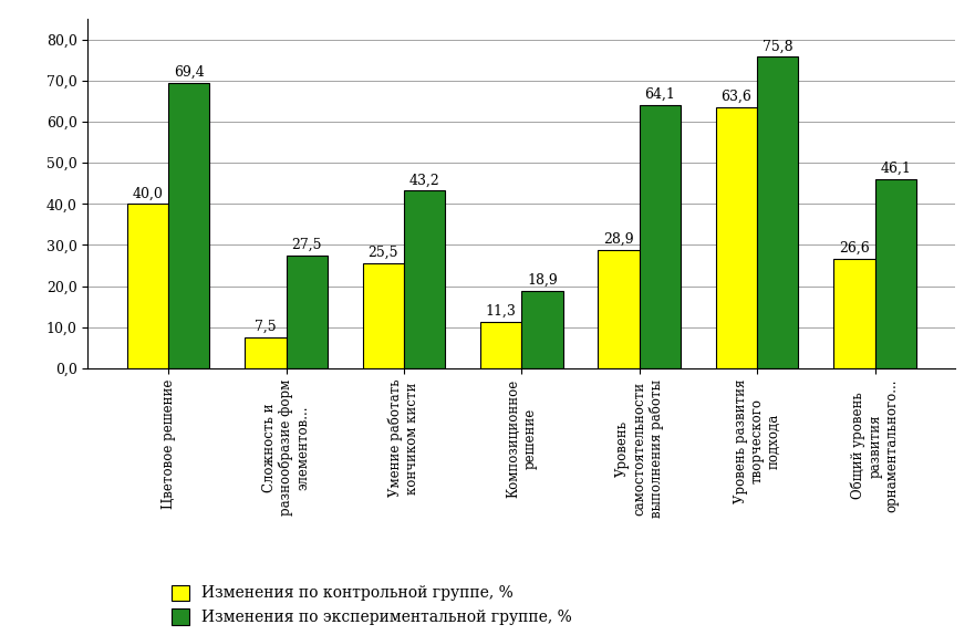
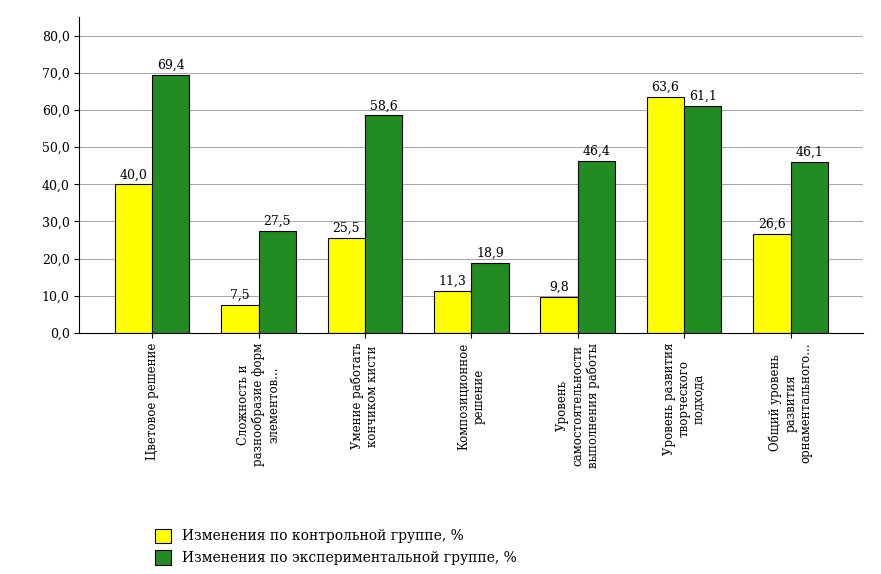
Изменения по экспериментальной группе, %/Умение работать кончиком кисти: 43,2 -> 58,6
Изменения по контрольной группе, %/Уровень самостоятельности выполнения работы: 28,9 -> 9,8
Изменения по экспериментальной группе, %/Уровень самостоятельности выполнения работы: 64,1 -> 46,4
Изменения по экспериментальной группе, %/Уровень развития творческого подхода: 75,8 -> 61,1
